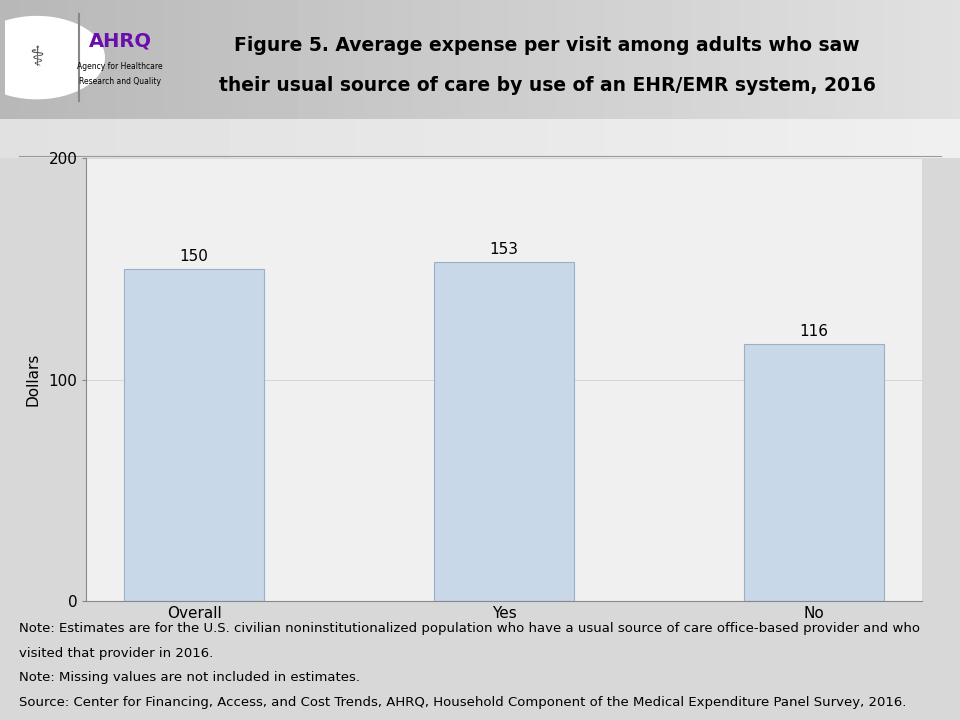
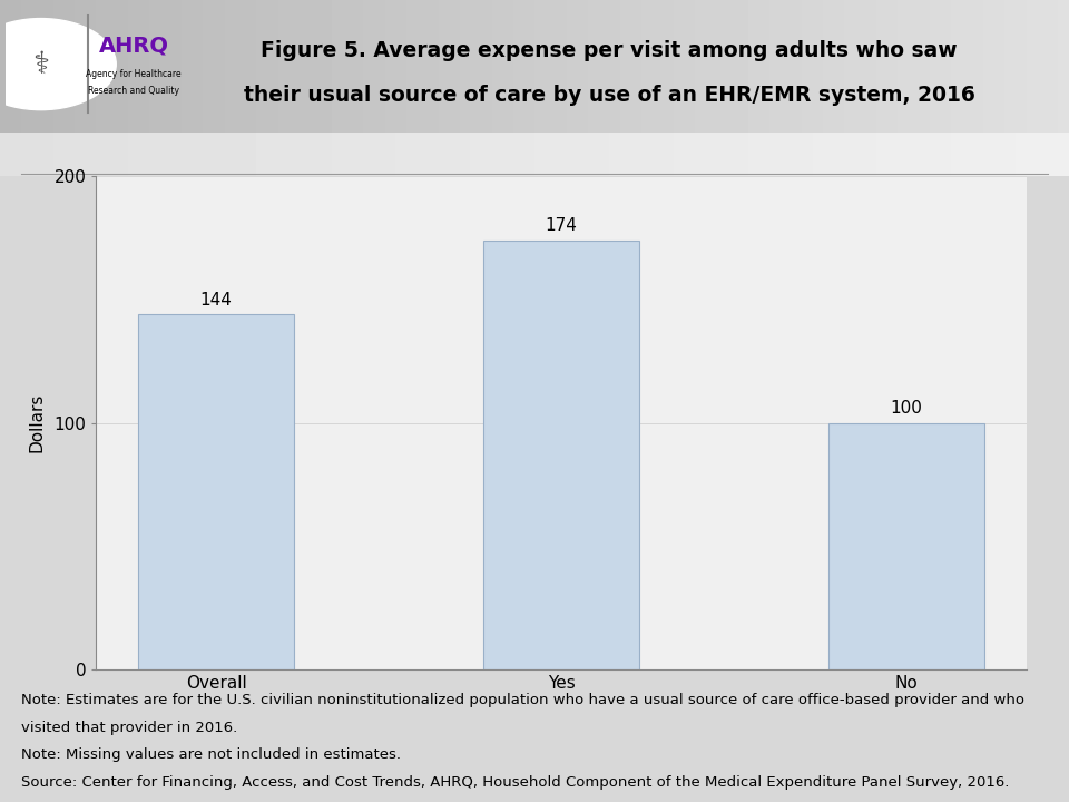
Overall: 150 -> 144
Yes: 153 -> 174
No: 116 -> 100
